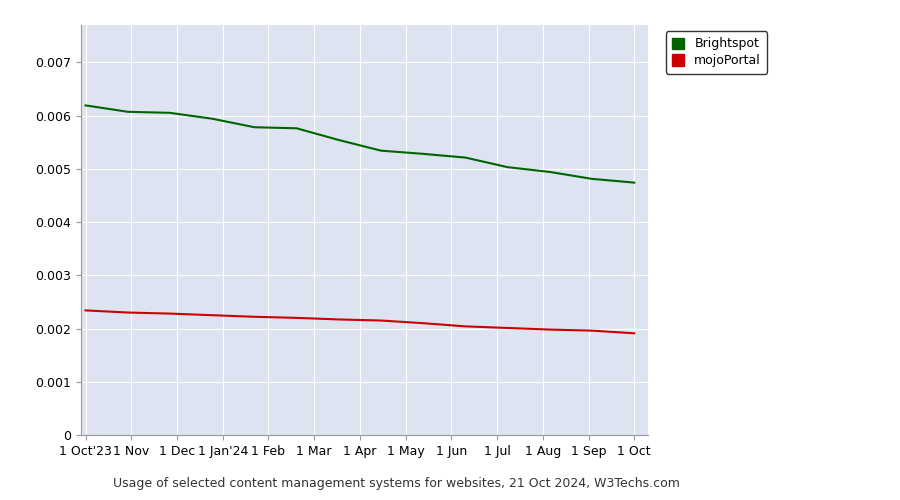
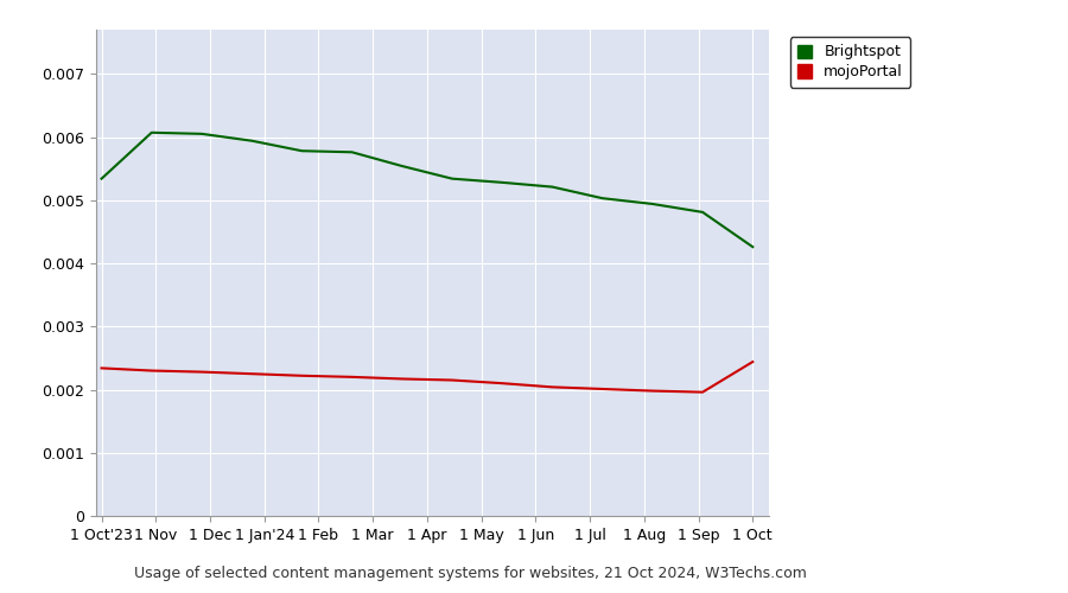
Brightspot/1 Oct'23: 0.00619 -> 0.00534
Brightspot/1 Oct: 0.00474 -> 0.00426
mojoPortal/1 Oct: 0.00191 -> 0.00244
